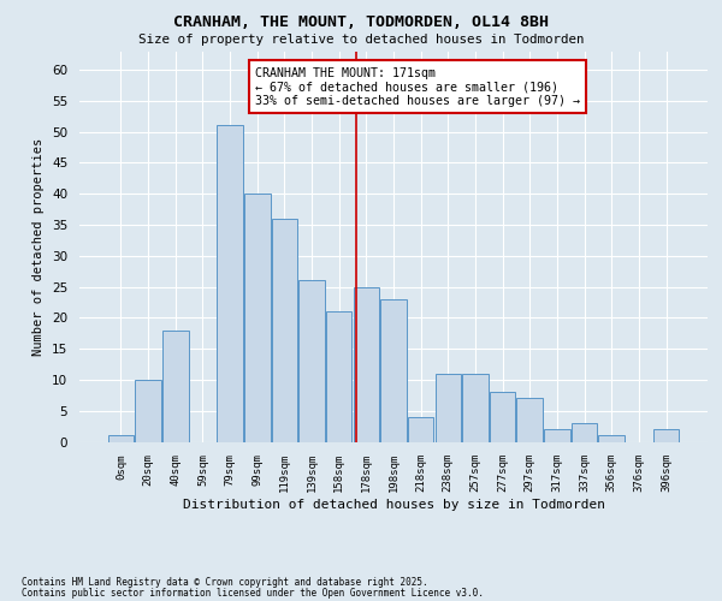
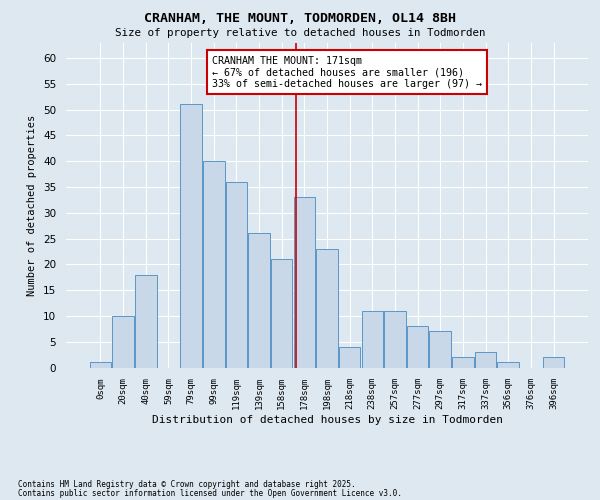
178sqm: 25 -> 33
